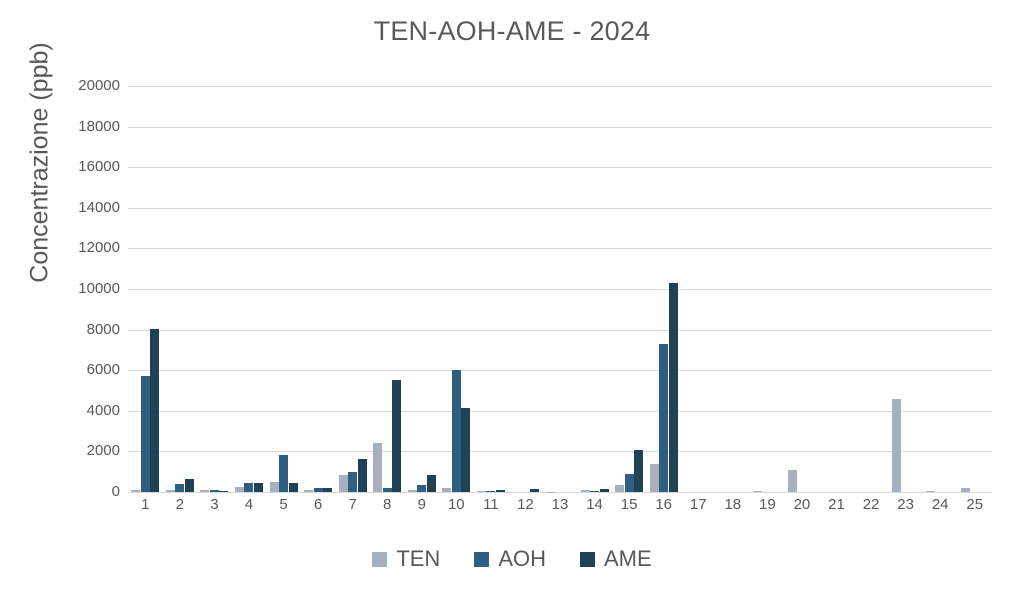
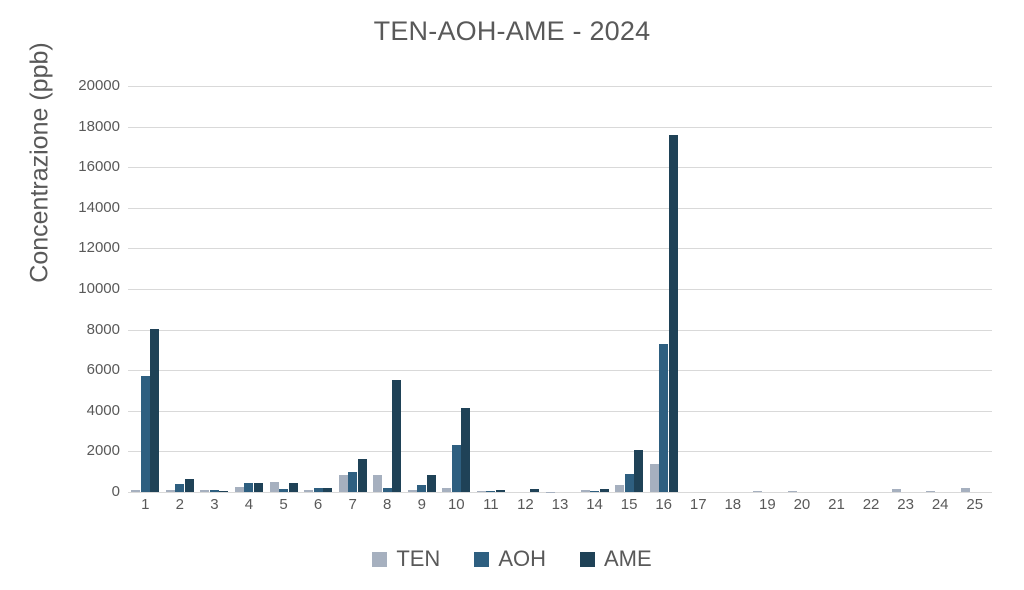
AOH/5: 1800 -> 100
TEN/8: 2400 -> 800
AOH/10: 6000 -> 2300
AME/16: 10300 -> 17600
TEN/20: 1100 -> 100
TEN/23: 4600 -> 200
